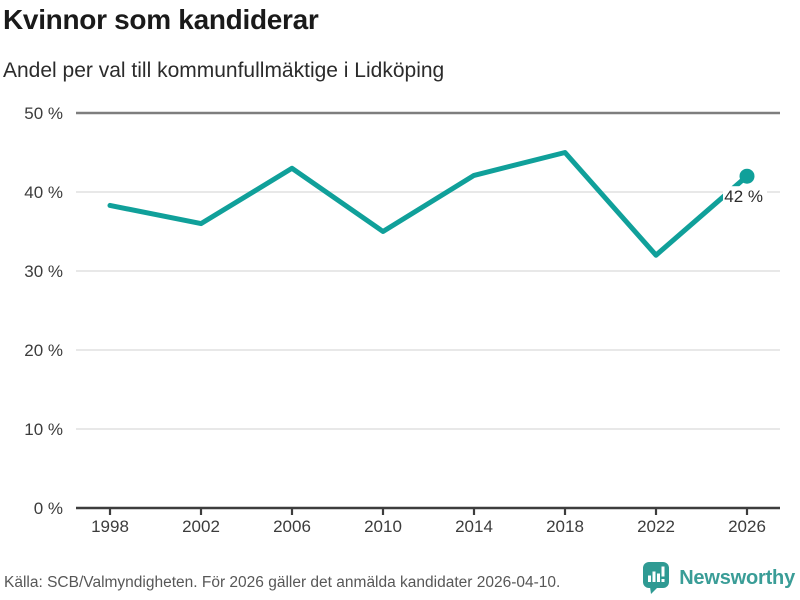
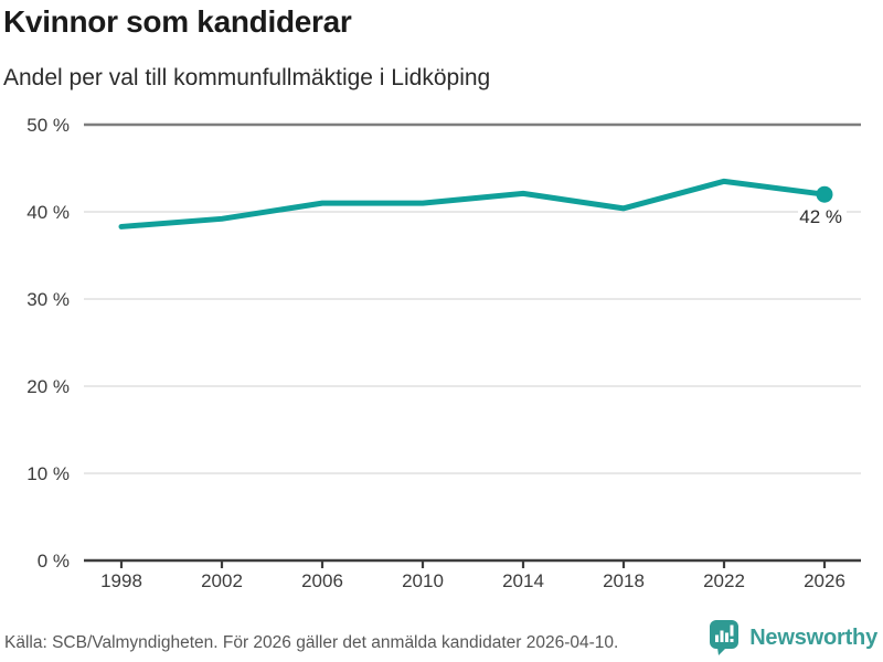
2002: 36% -> 39%
2006: 43% -> 41%
2010: 35% -> 41%
2018: 45% -> 40%
2022: 32% -> 44%
